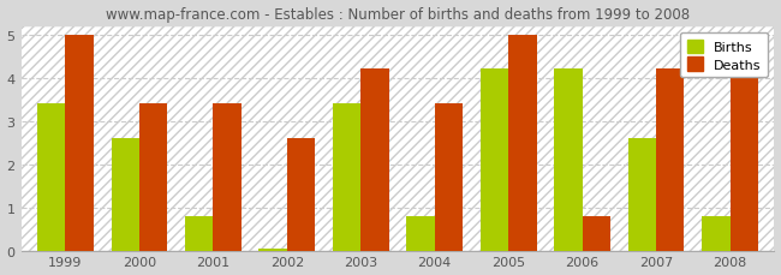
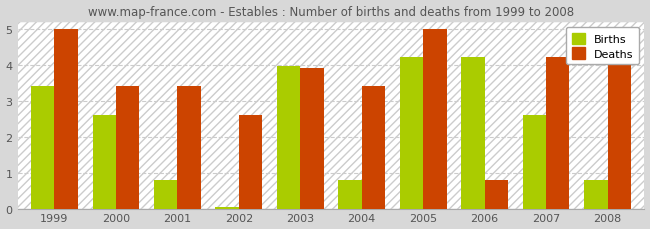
Births/2003: 3.40 -> 3.95
Deaths/2003: 4.2 -> 3.9
